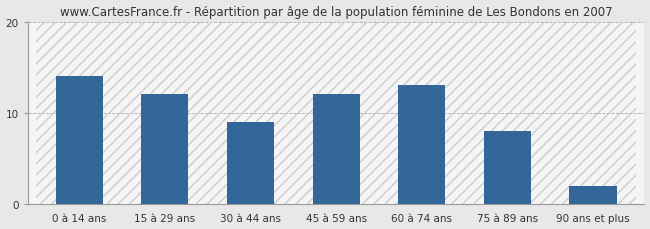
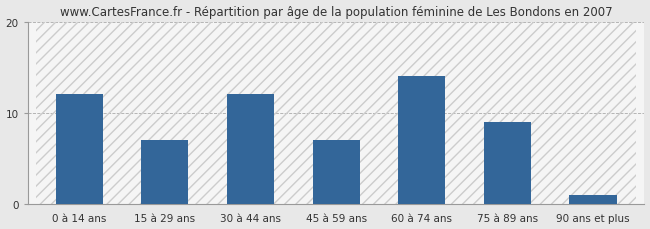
0 à 14 ans: 14 -> 12
15 à 29 ans: 12 -> 7
30 à 44 ans: 9 -> 12
45 à 59 ans: 12 -> 7
60 à 74 ans: 13 -> 14
75 à 89 ans: 8 -> 9
90 ans et plus: 2 -> 1
